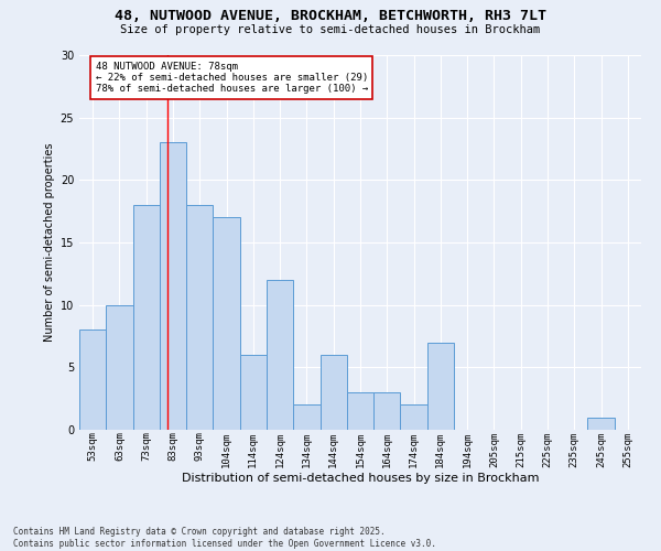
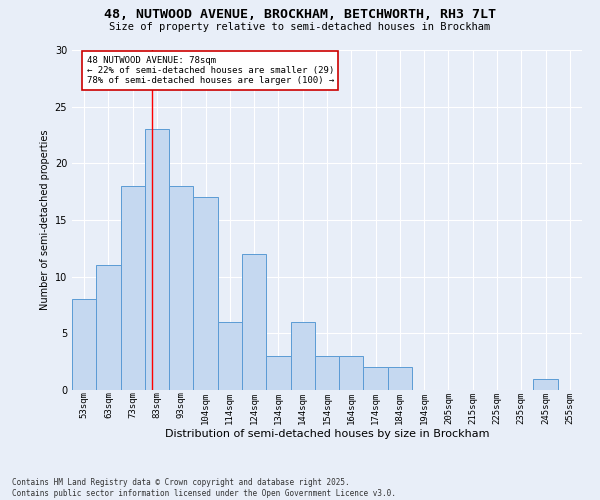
63sqm: 10 -> 11
134sqm: 2 -> 3
184sqm: 7 -> 2
